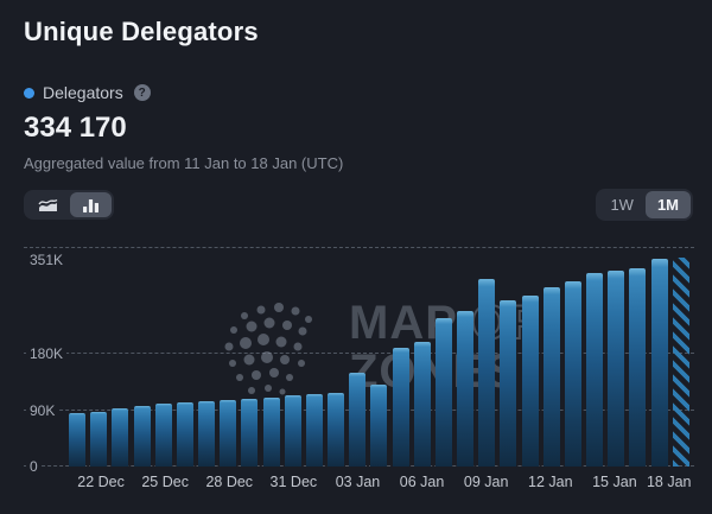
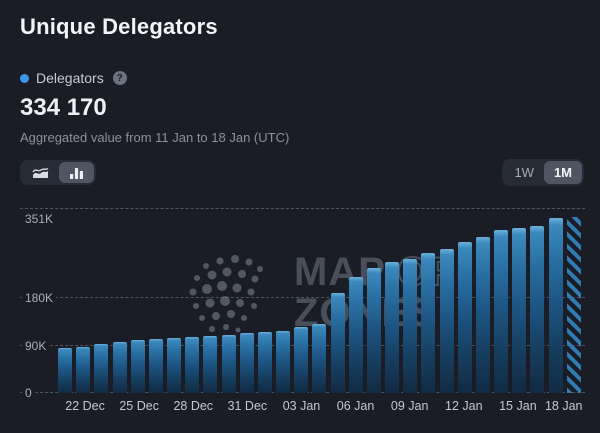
03 Jan: 150K -> 120K
06 Jan: 200K -> 220K
09 Jan: 300K -> 260K
